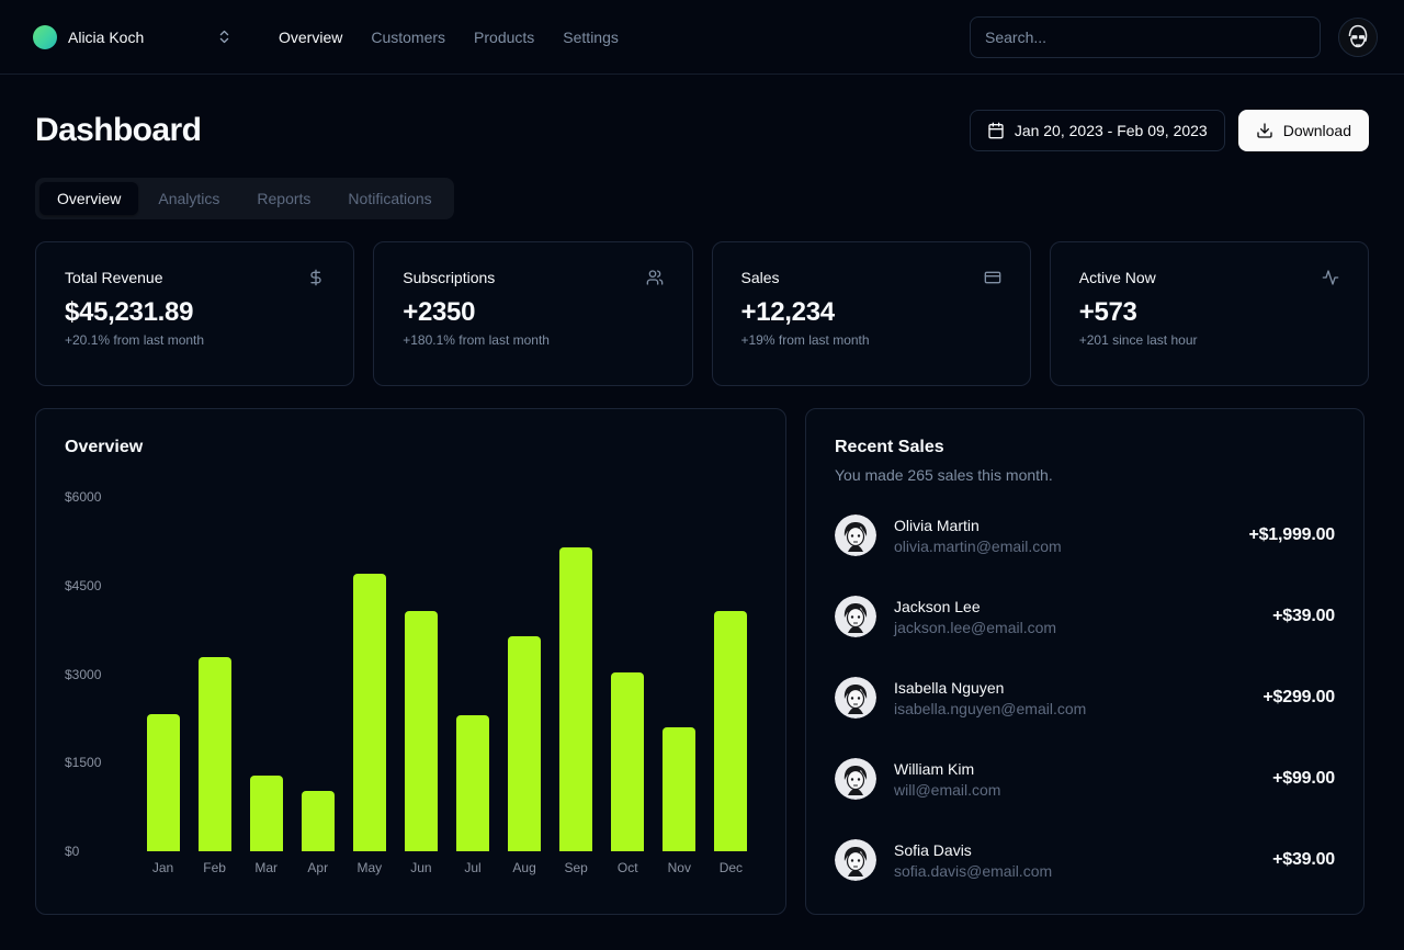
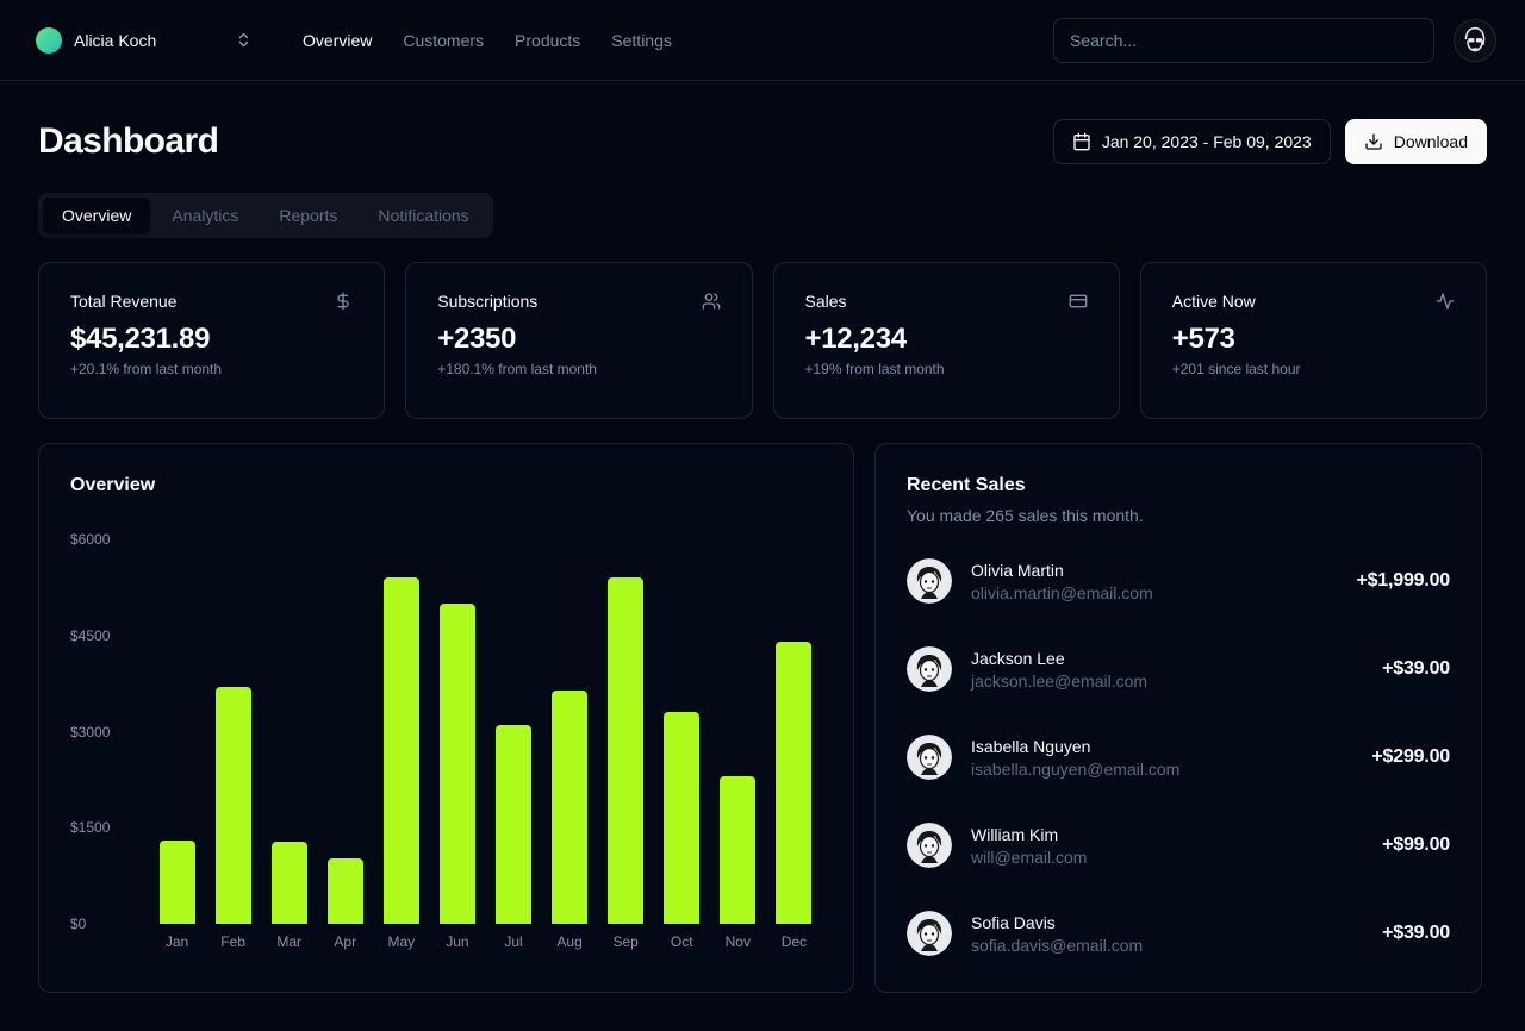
Jan: $2300 -> $1300
Feb: $3300 -> $3700
May: $4700 -> $5400
Jun: $4100 -> $5000
Jul: $2300 -> $3100
Sep: $5200 -> $5400
Oct: $3000 -> $3300
Nov: $2100 -> $2300
Dec: $4100 -> $4400
